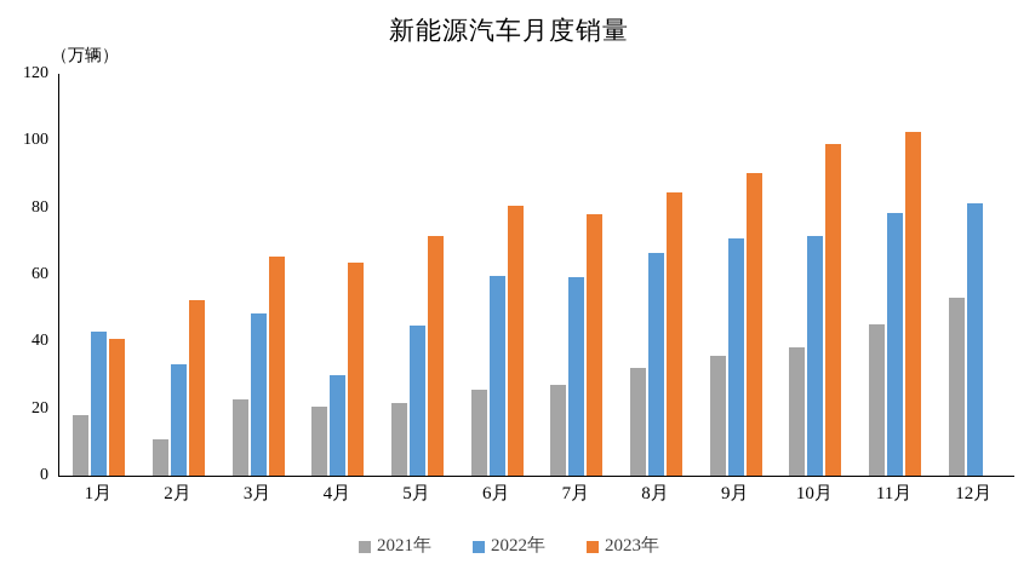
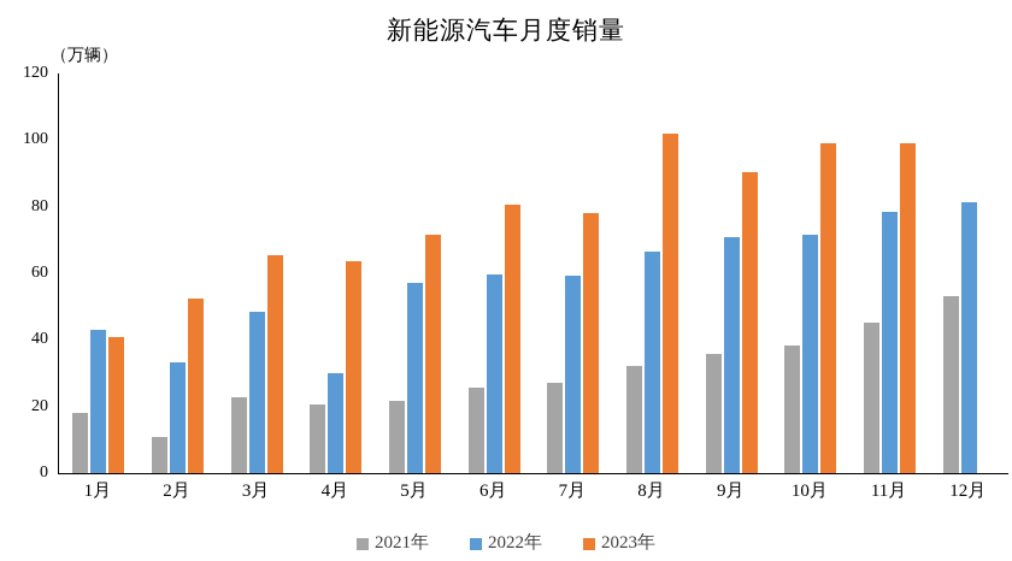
2022年/5月: 45 -> 57
2023年/8月: 85 -> 102
2023年/11月: 103 -> 99
